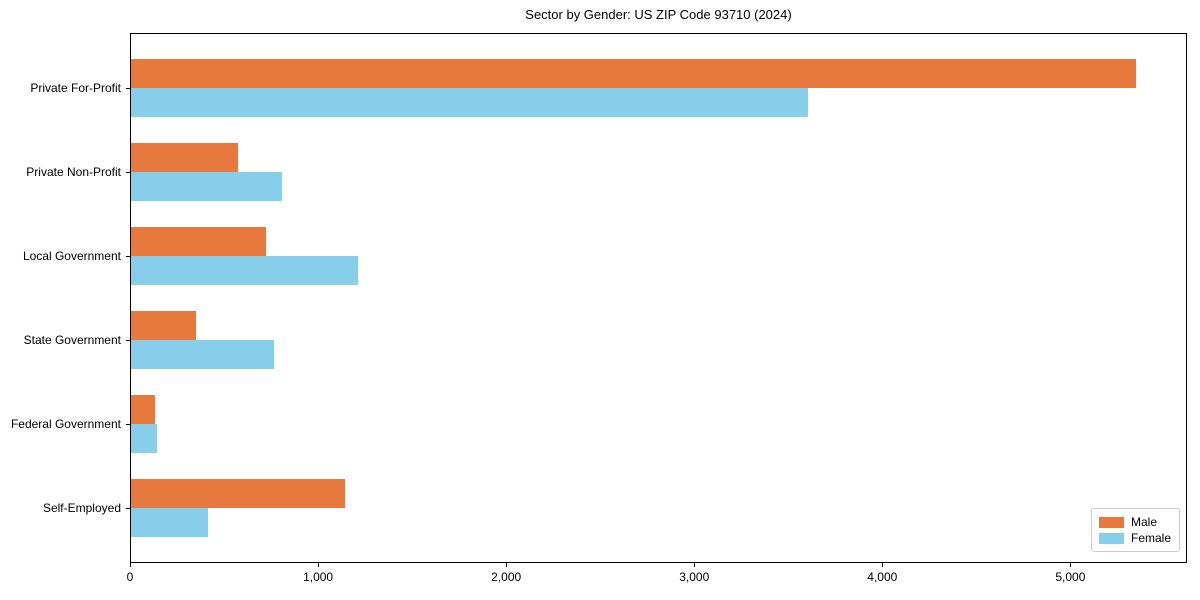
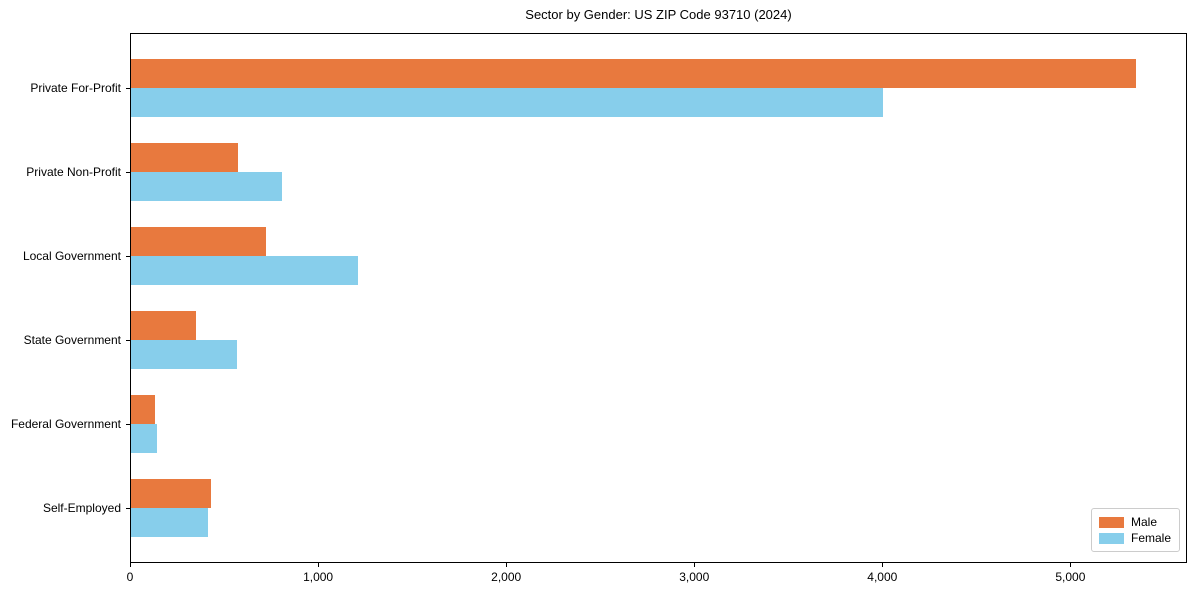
Female/Private For-Profit: 3600 -> 4000
Female/State Government: 760 -> 560
Male/Self-Employed: 1140 -> 420
